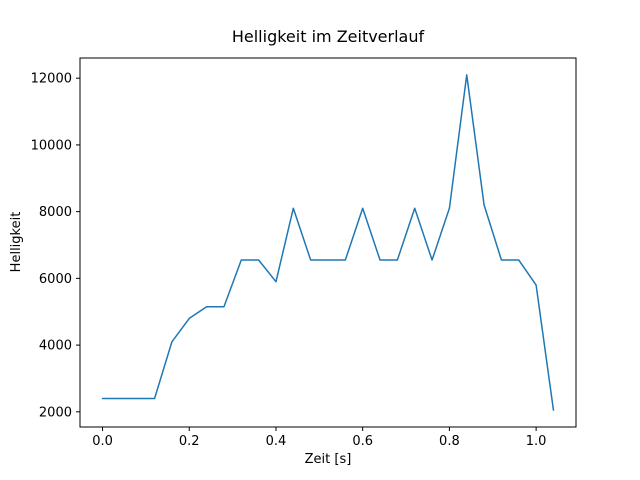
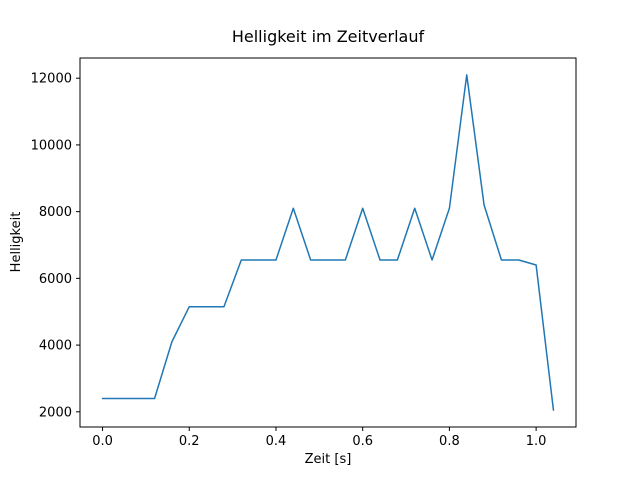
0.2: 4800 -> 5200
0.4: 5900 -> 6600
1.0: 5800 -> 6400
